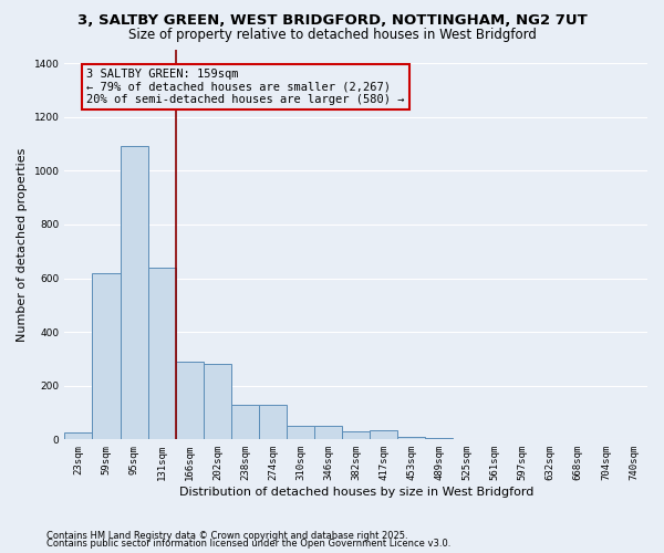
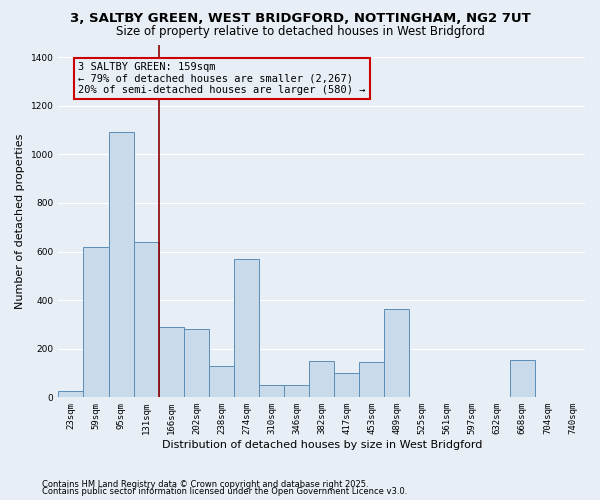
274sqm: 130 -> 570
382sqm: 30 -> 150
417sqm: 35 -> 100
453sqm: 10 -> 145
489sqm: 5 -> 365
668sqm: 1 -> 155
